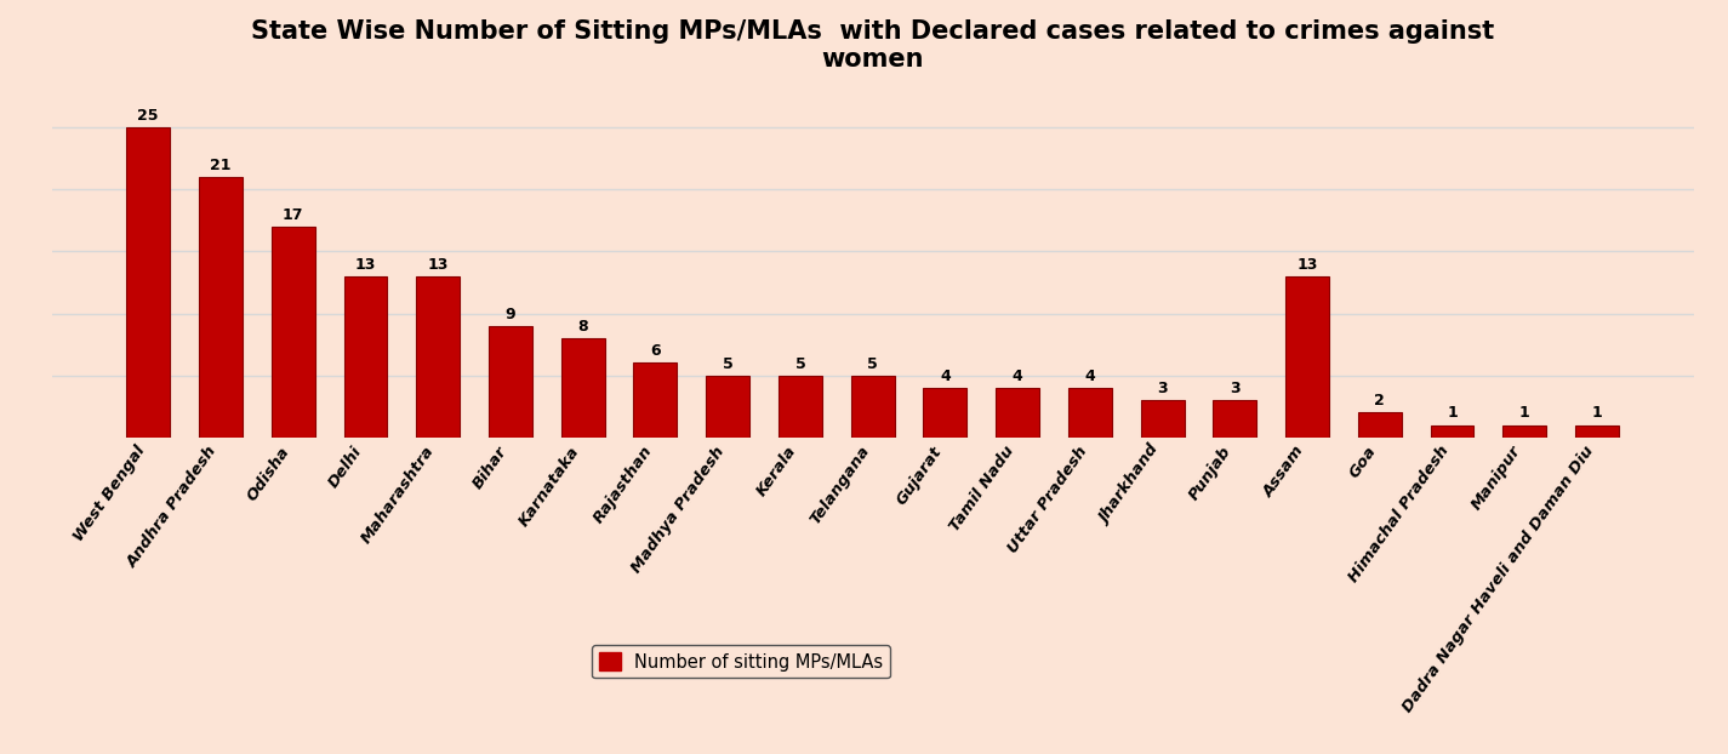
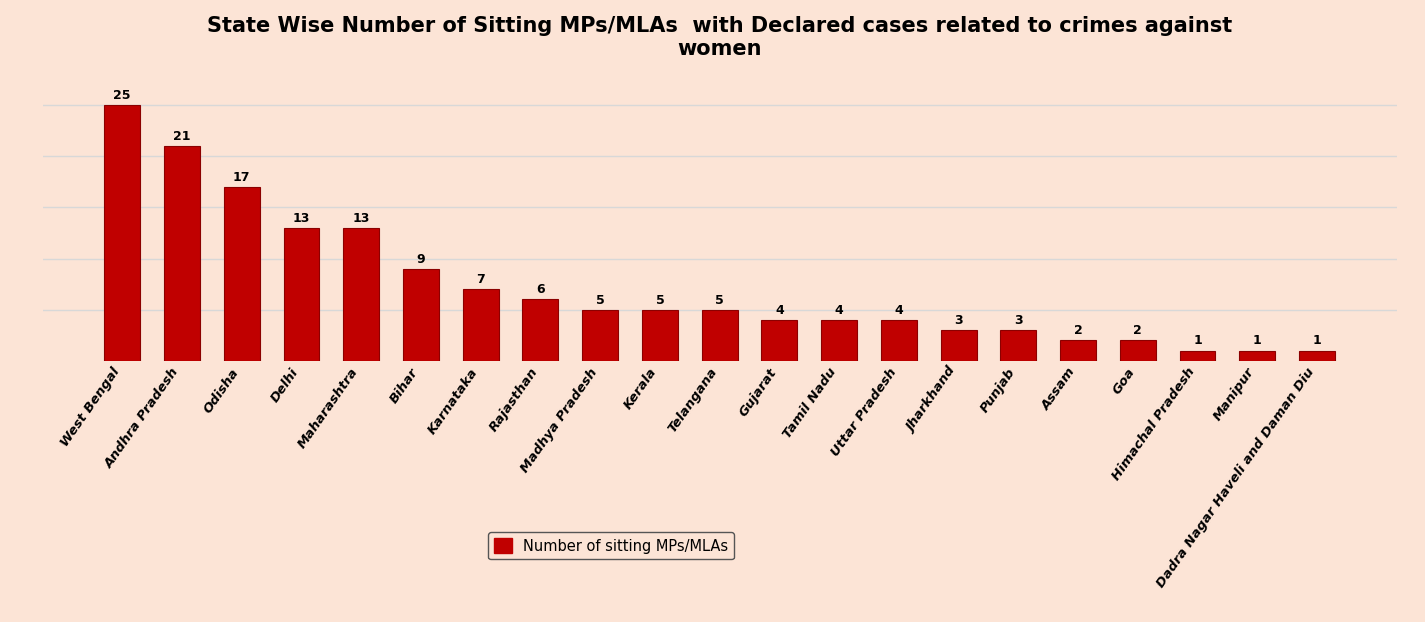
Karnataka: 8 -> 7
Assam: 13 -> 2
